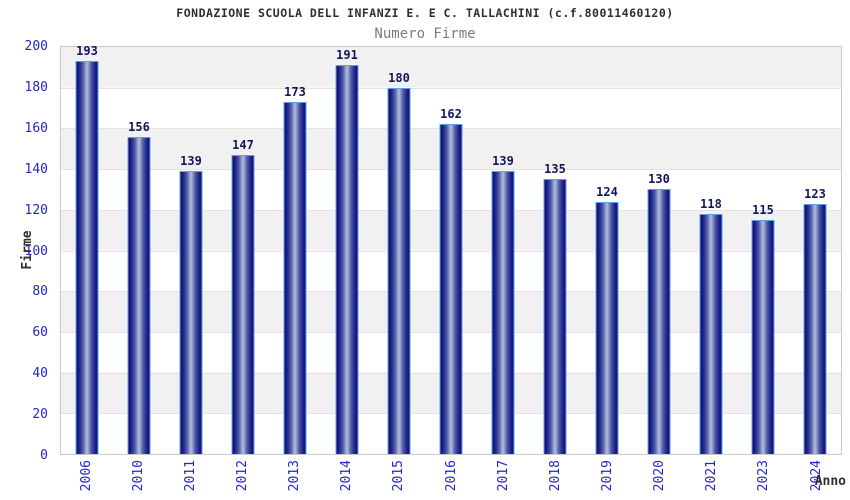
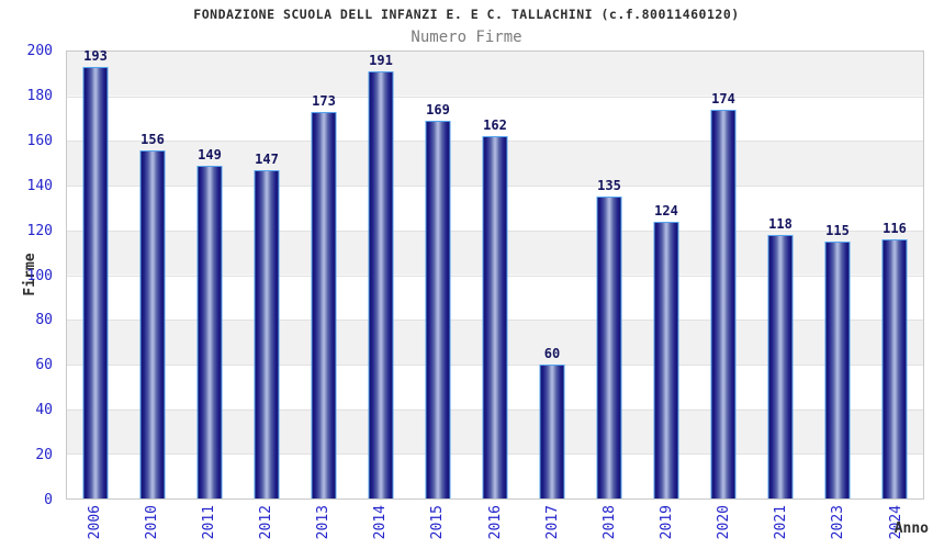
2011: 139 -> 149
2015: 180 -> 169
2017: 139 -> 60
2020: 130 -> 174
2024: 123 -> 116
